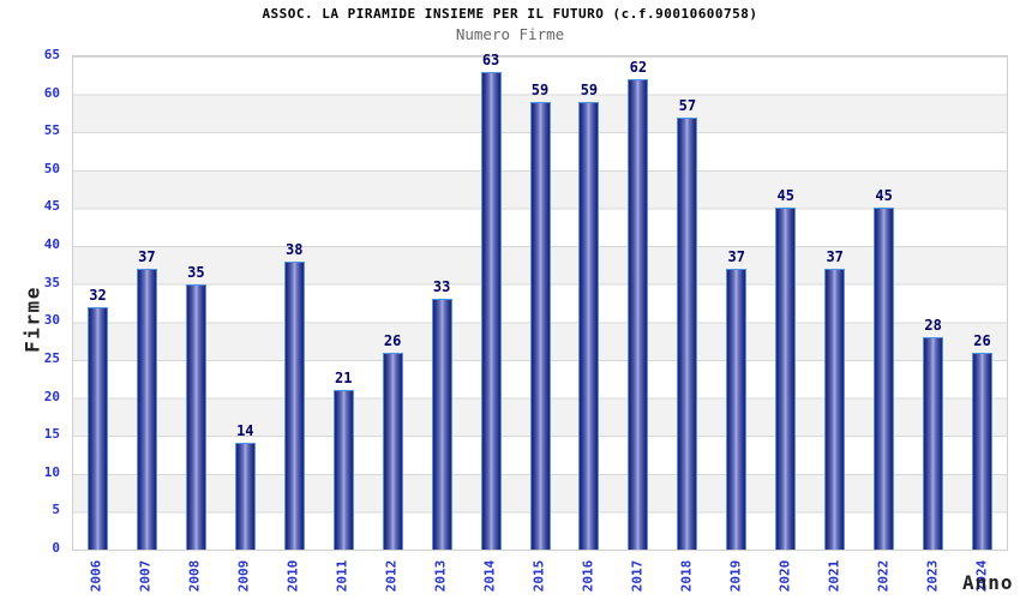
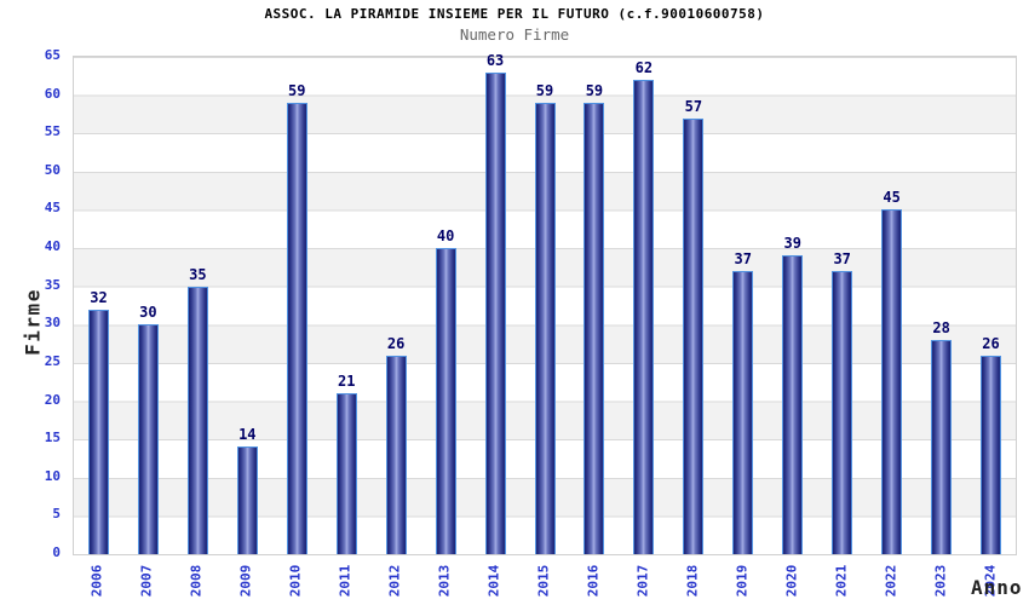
2007: 37 -> 30
2010: 38 -> 59
2013: 33 -> 40
2020: 45 -> 39
